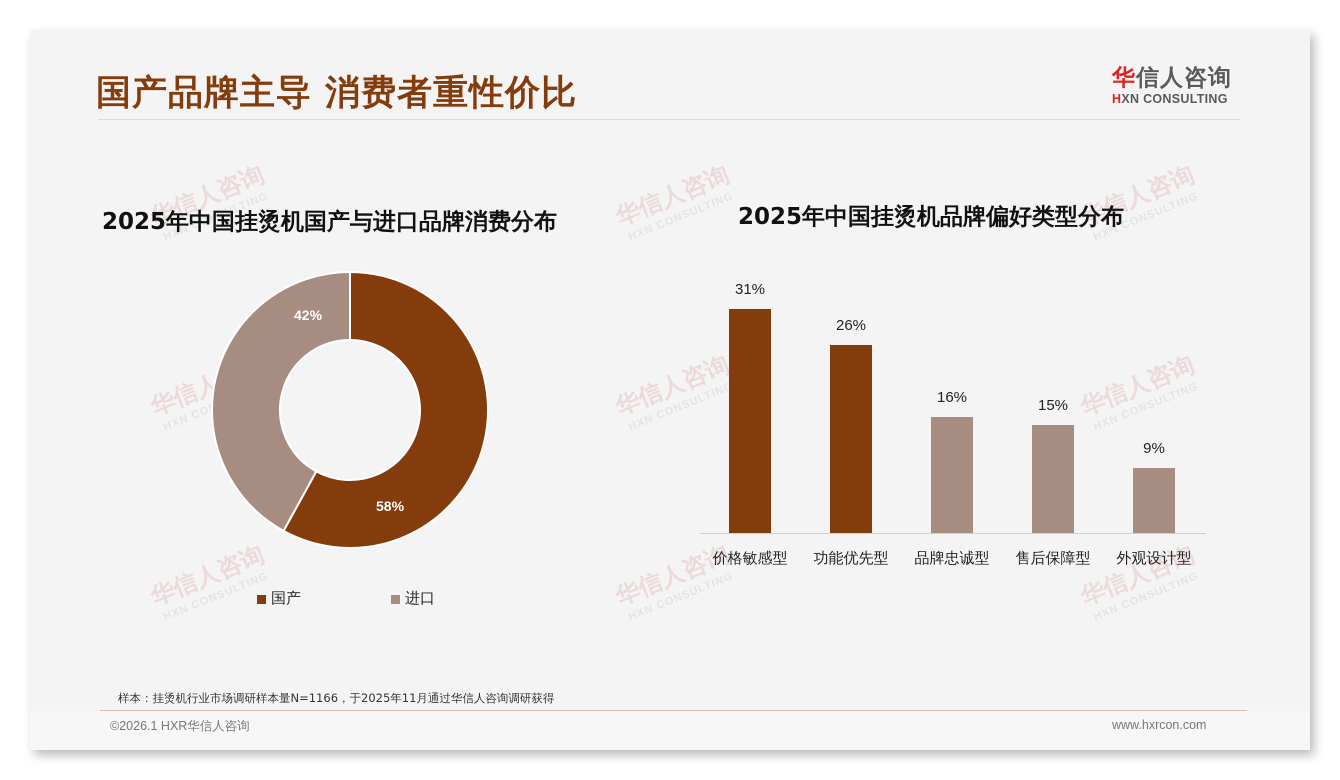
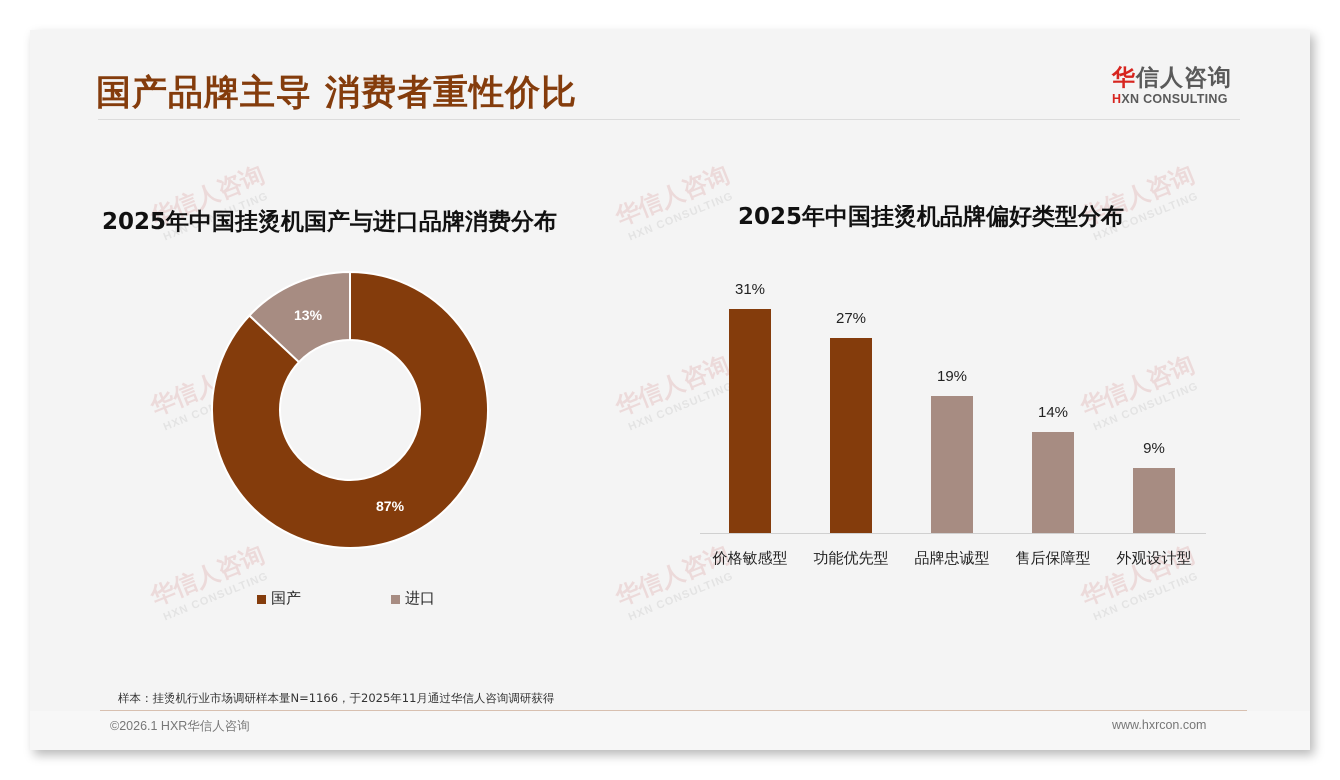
2025年中国挂烫机国产与进口品牌消费分布/国产: 58% -> 87%
2025年中国挂烫机国产与进口品牌消费分布/进口: 42% -> 13%
2025年中国挂烫机品牌偏好类型分布/功能优先型: 26% -> 27%
2025年中国挂烫机品牌偏好类型分布/品牌忠诚型: 16% -> 19%
2025年中国挂烫机品牌偏好类型分布/售后保障型: 15% -> 14%
